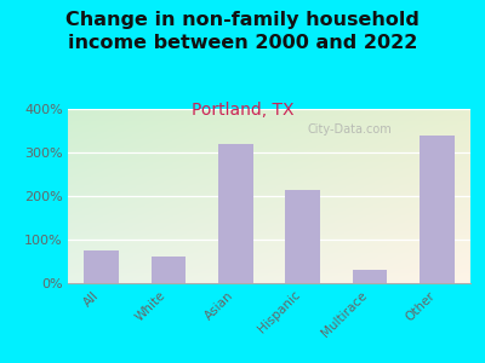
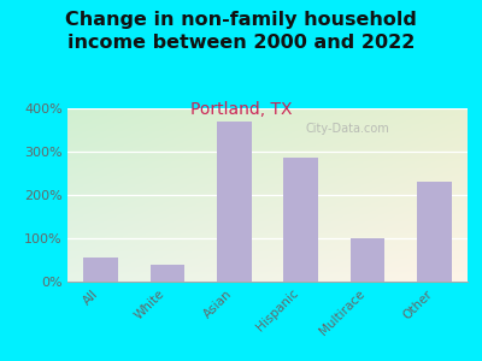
All: 75% -> 55%
White: 62% -> 40%
Asian: 320% -> 370%
Hispanic: 215% -> 285%
Multirace: 30% -> 100%
Other: 340% -> 230%
